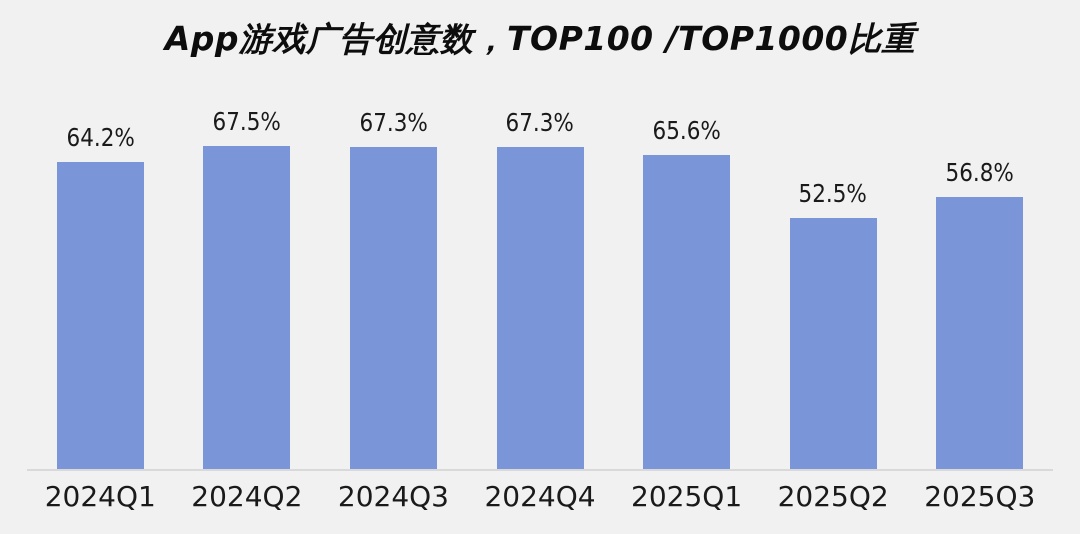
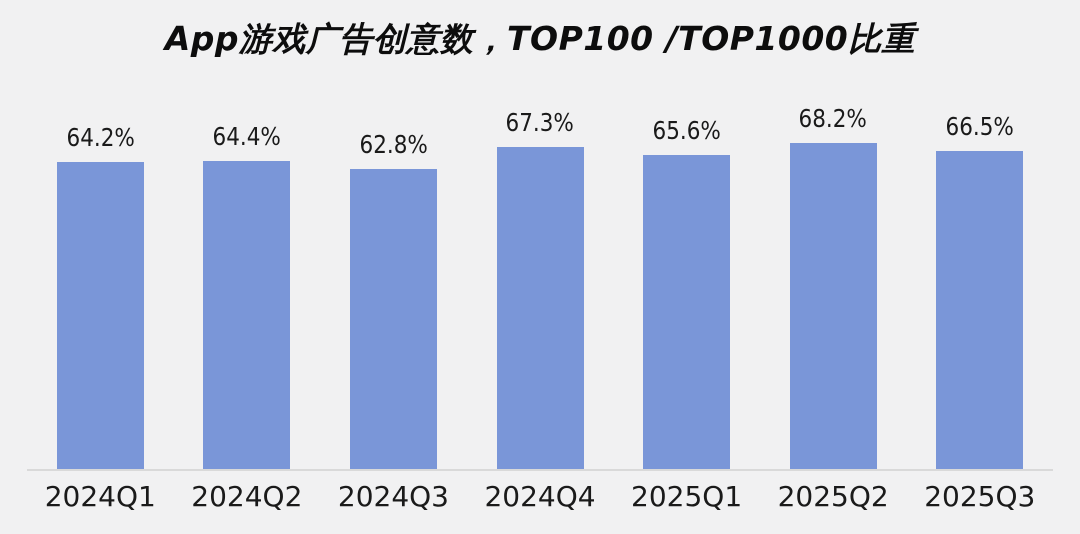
2024Q2: 67.5% -> 64.4%
2024Q3: 67.3% -> 62.8%
2025Q2: 52.5% -> 68.2%
2025Q3: 56.8% -> 66.5%
